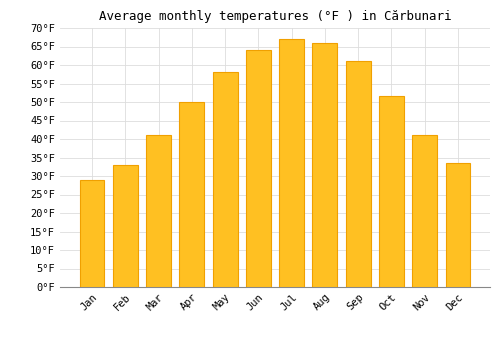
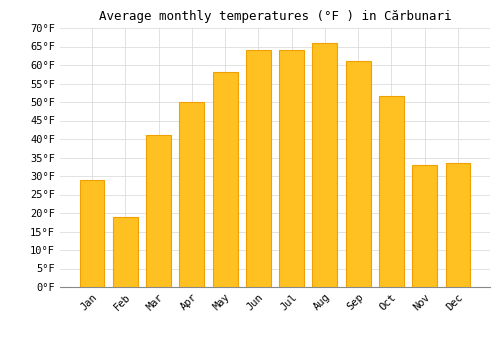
Feb: 33.0°F -> 19.0°F
Jul: 67.0°F -> 64.0°F
Nov: 41.0°F -> 33.0°F
